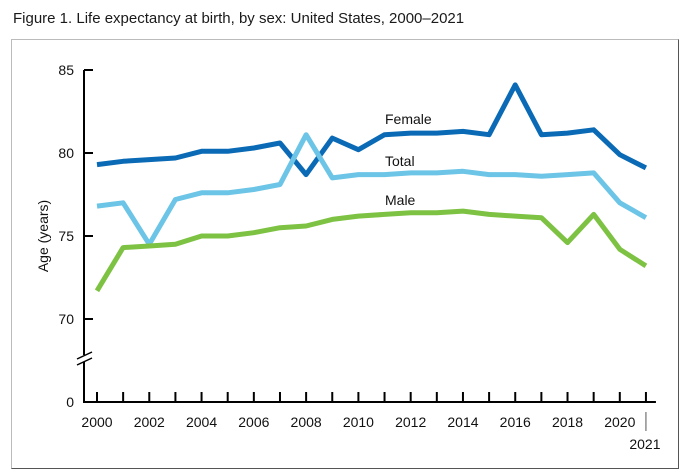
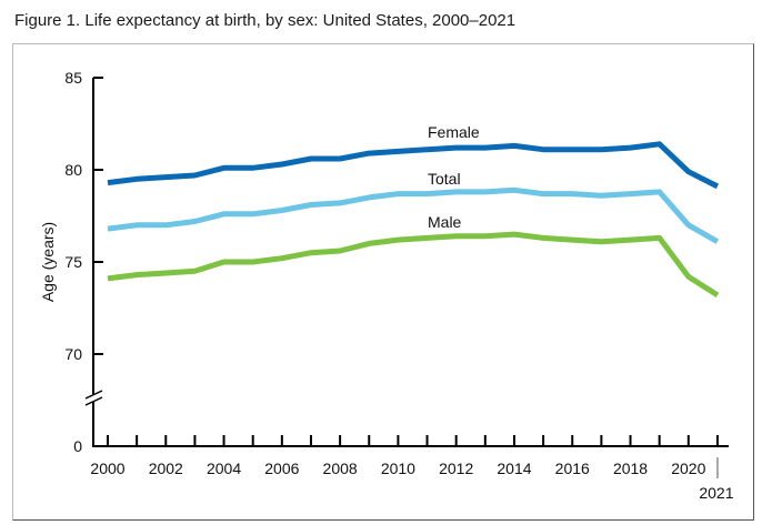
Male/2000: 71.7 -> 74.1
Total/2002: 74.5 -> 77.0
Female/2008: 78.7 -> 80.6
Total/2008: 81.1 -> 78.2
Female/2010: 80.2 -> 81.0
Female/2016: 84.1 -> 81.1
Male/2018: 74.6 -> 76.2
